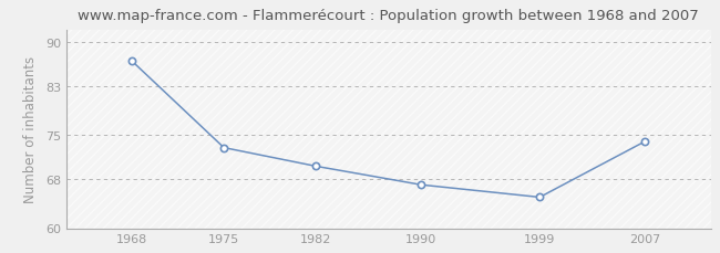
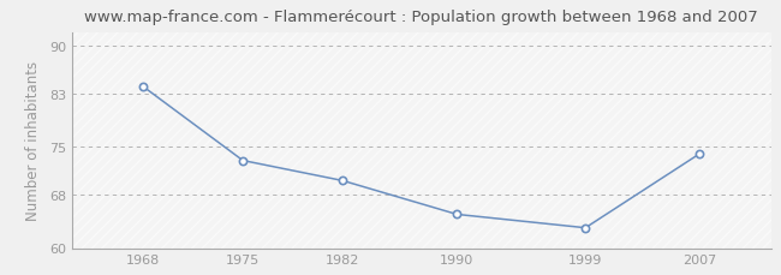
1968: 87 -> 84
1990: 67 -> 65
1999: 65 -> 63
